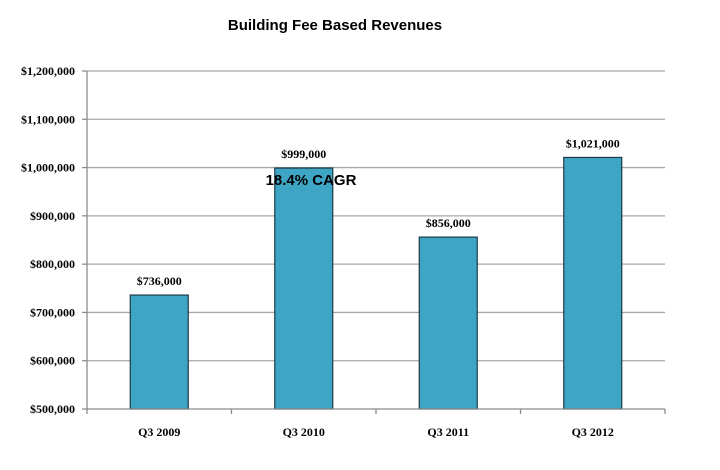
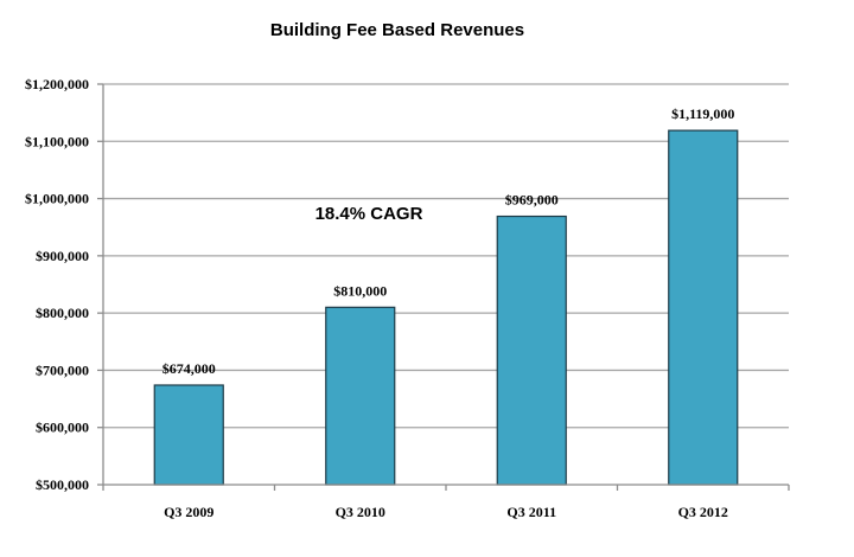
Q3 2009: $736,000 -> $674,000
Q3 2010: $999,000 -> $810,000
Q3 2011: $856,000 -> $969,000
Q3 2012: $1,021,000 -> $1,119,000
